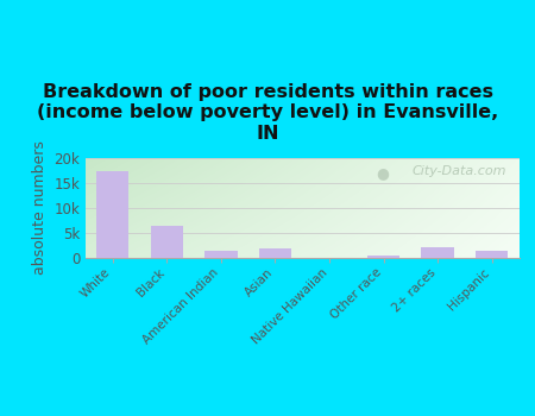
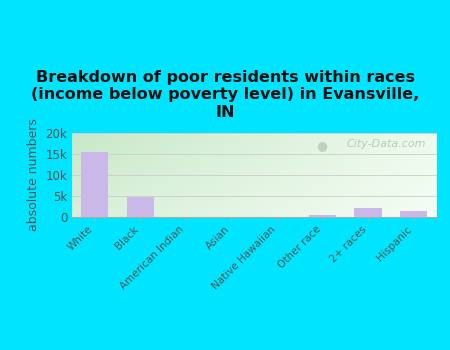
White: 17.5k -> 15.5k
Black: 6.5k -> 4.8k
American Indian: 1.5k -> 0.1k
Asian: 2.0k -> 0.0k
